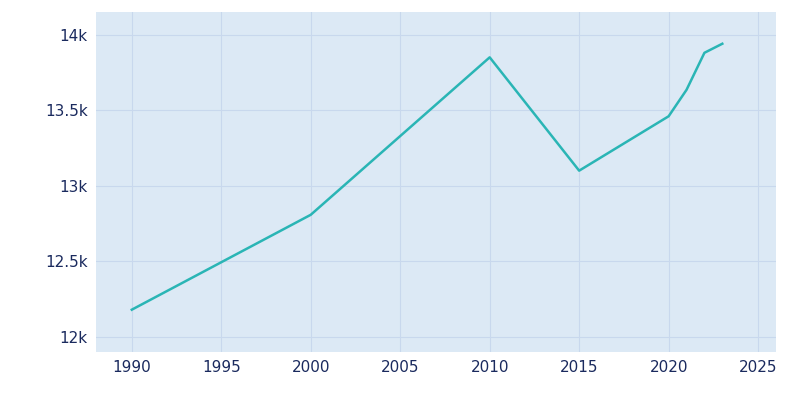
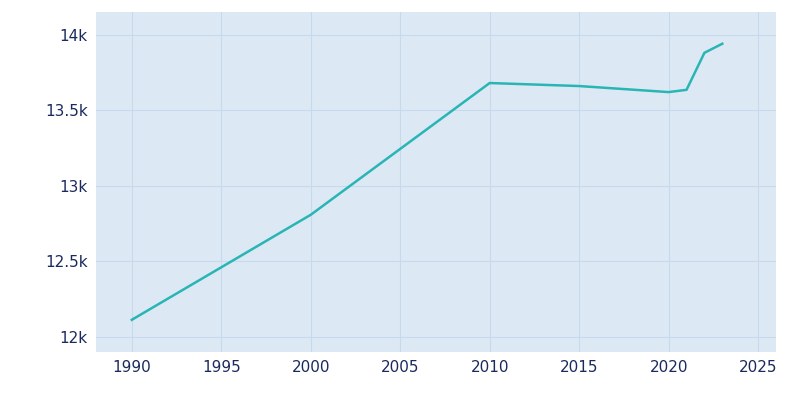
1990: 12.18k -> 12.11k
2010: 13.85k -> 13.68k
2015: 13.10k -> 13.66k
2020: 13.46k -> 13.62k
